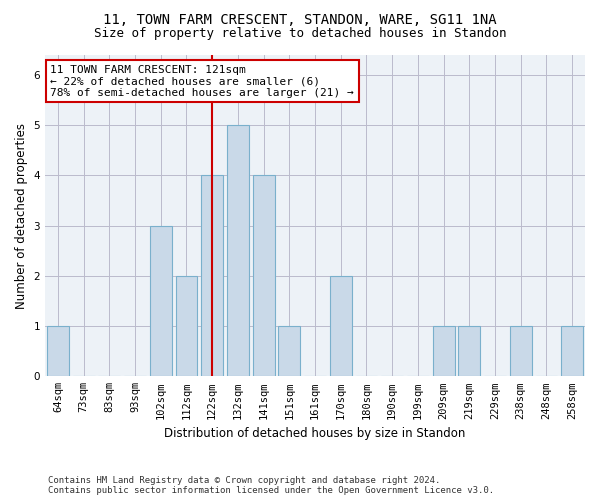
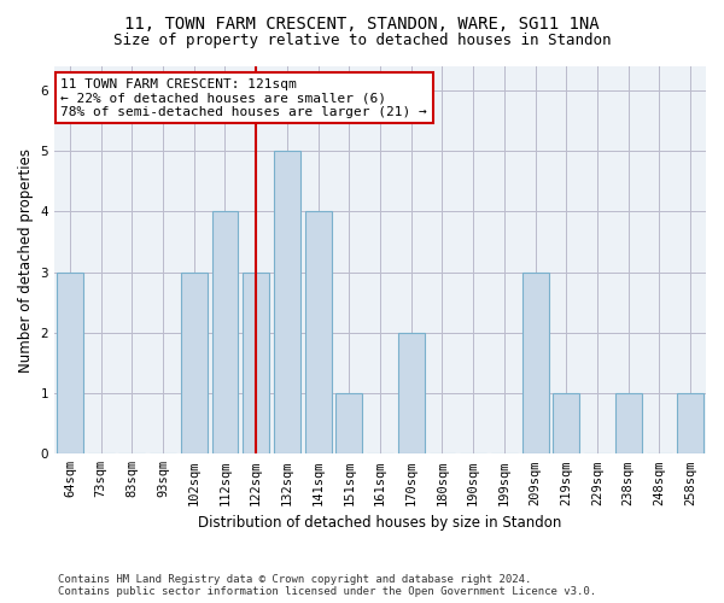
64sqm: 1 -> 3
112sqm: 2 -> 4
122sqm: 4 -> 3
209sqm: 1 -> 3
